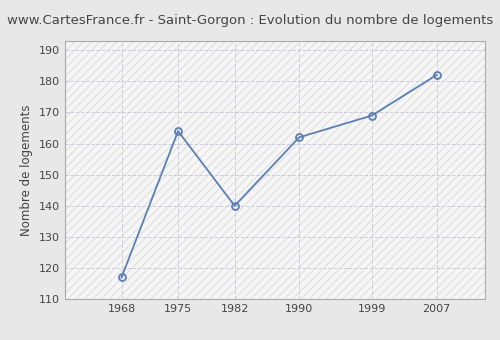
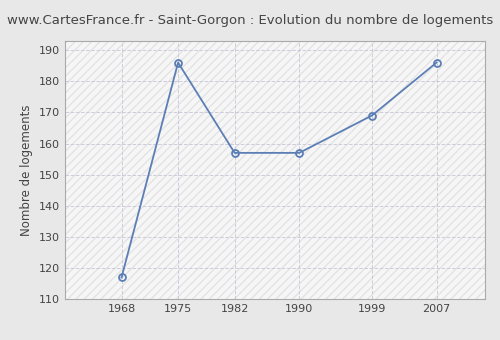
1975: 164 -> 186
1982: 140 -> 157
1990: 162 -> 157
2007: 182 -> 186
